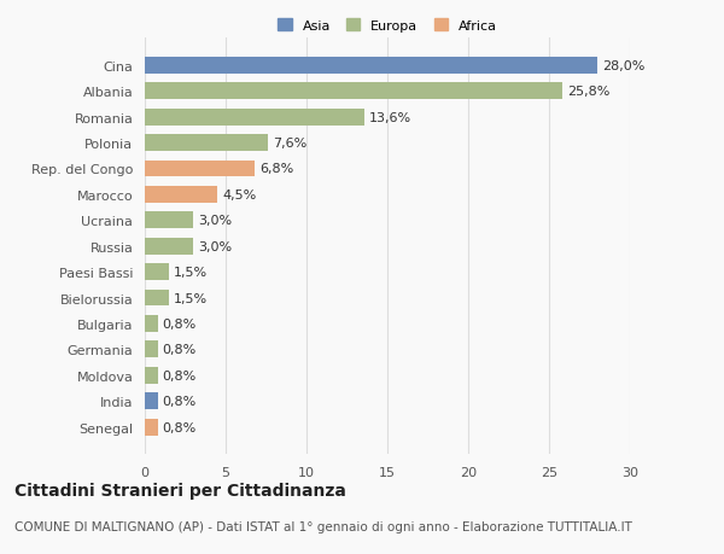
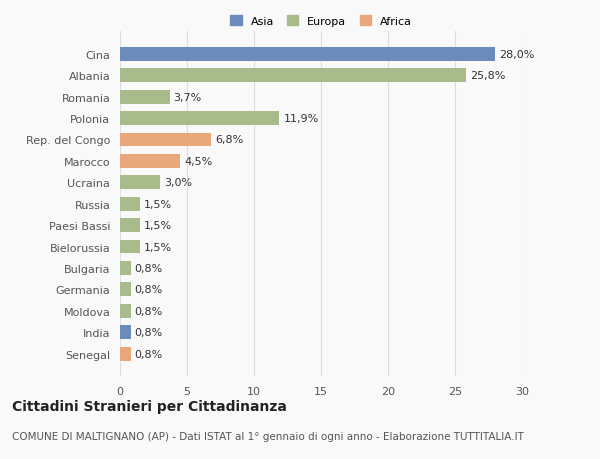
Romania: 13,6% -> 3,7%
Polonia: 7,6% -> 11,9%
Russia: 3,0% -> 1,5%
